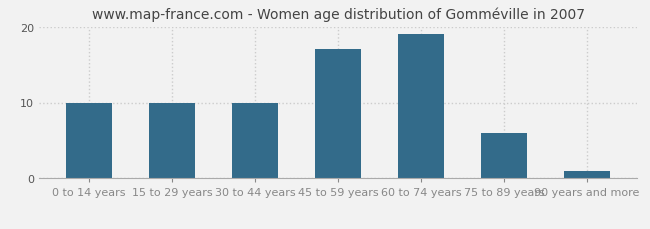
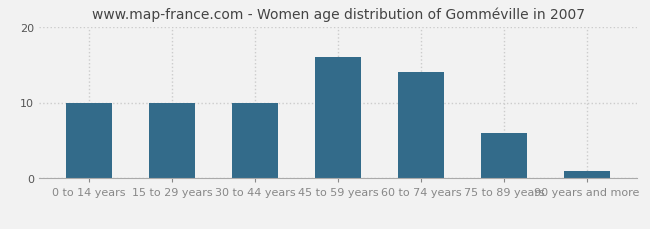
45 to 59 years: 17 -> 16
60 to 74 years: 19 -> 14
